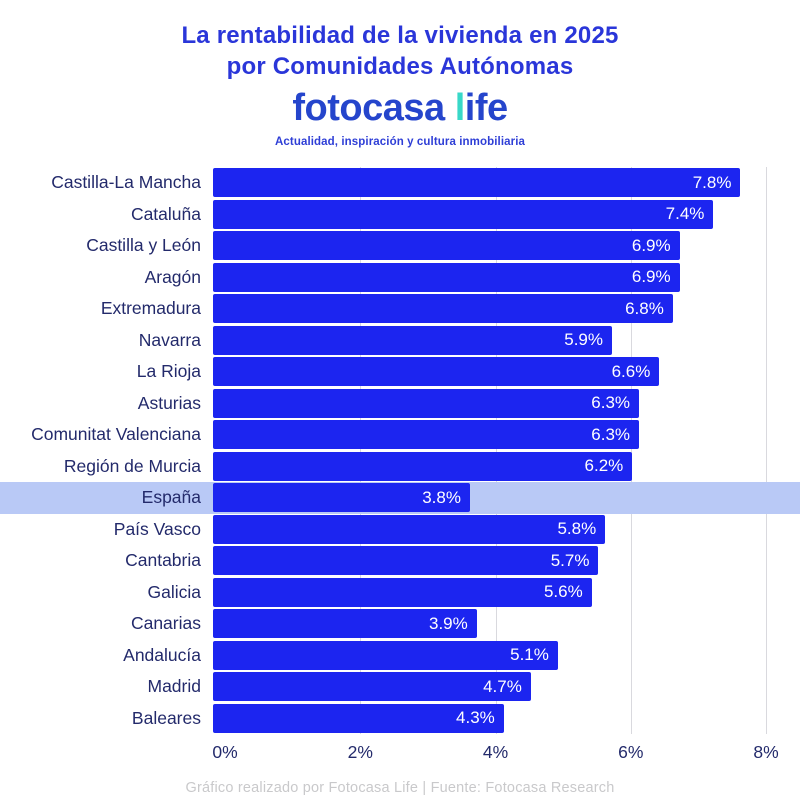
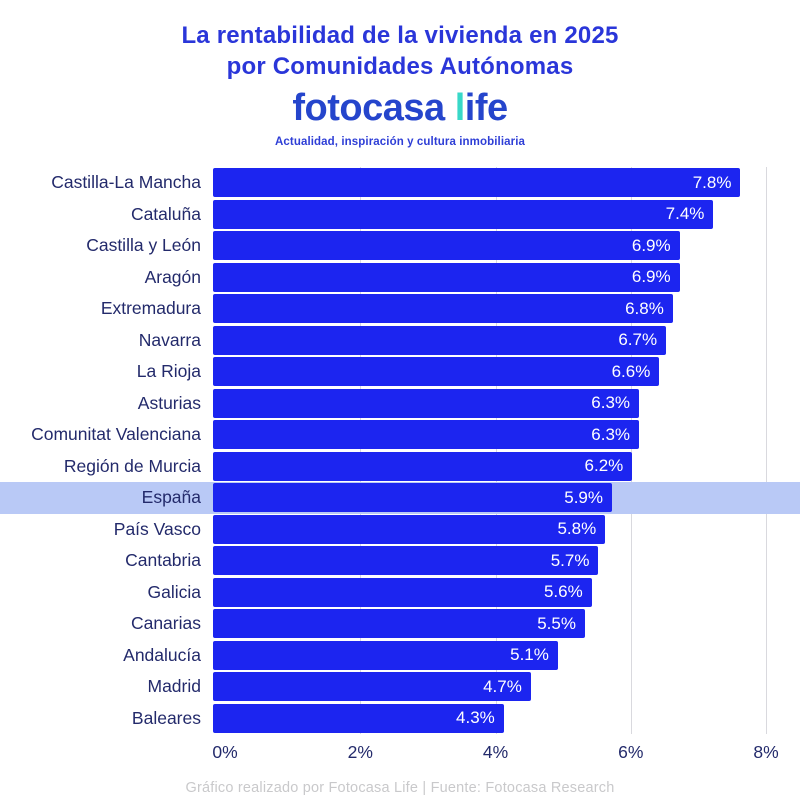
Navarra: 5.9% -> 6.7%
España: 3.8% -> 5.9%
Canarias: 3.9% -> 5.5%
